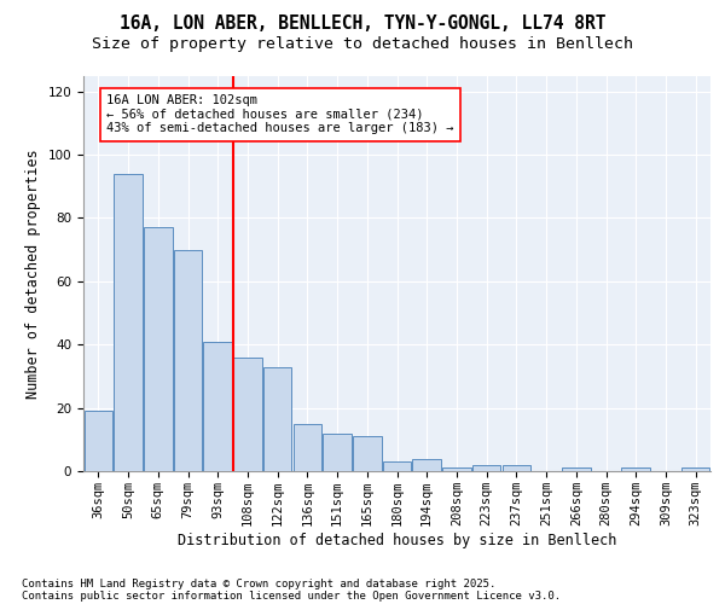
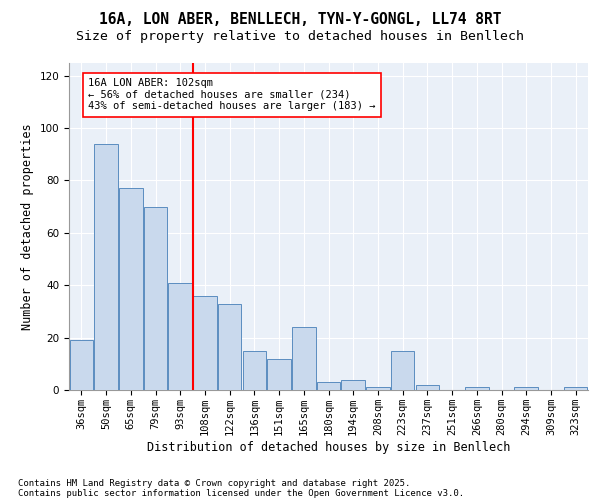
165sqm: 11 -> 24
223sqm: 2 -> 15
